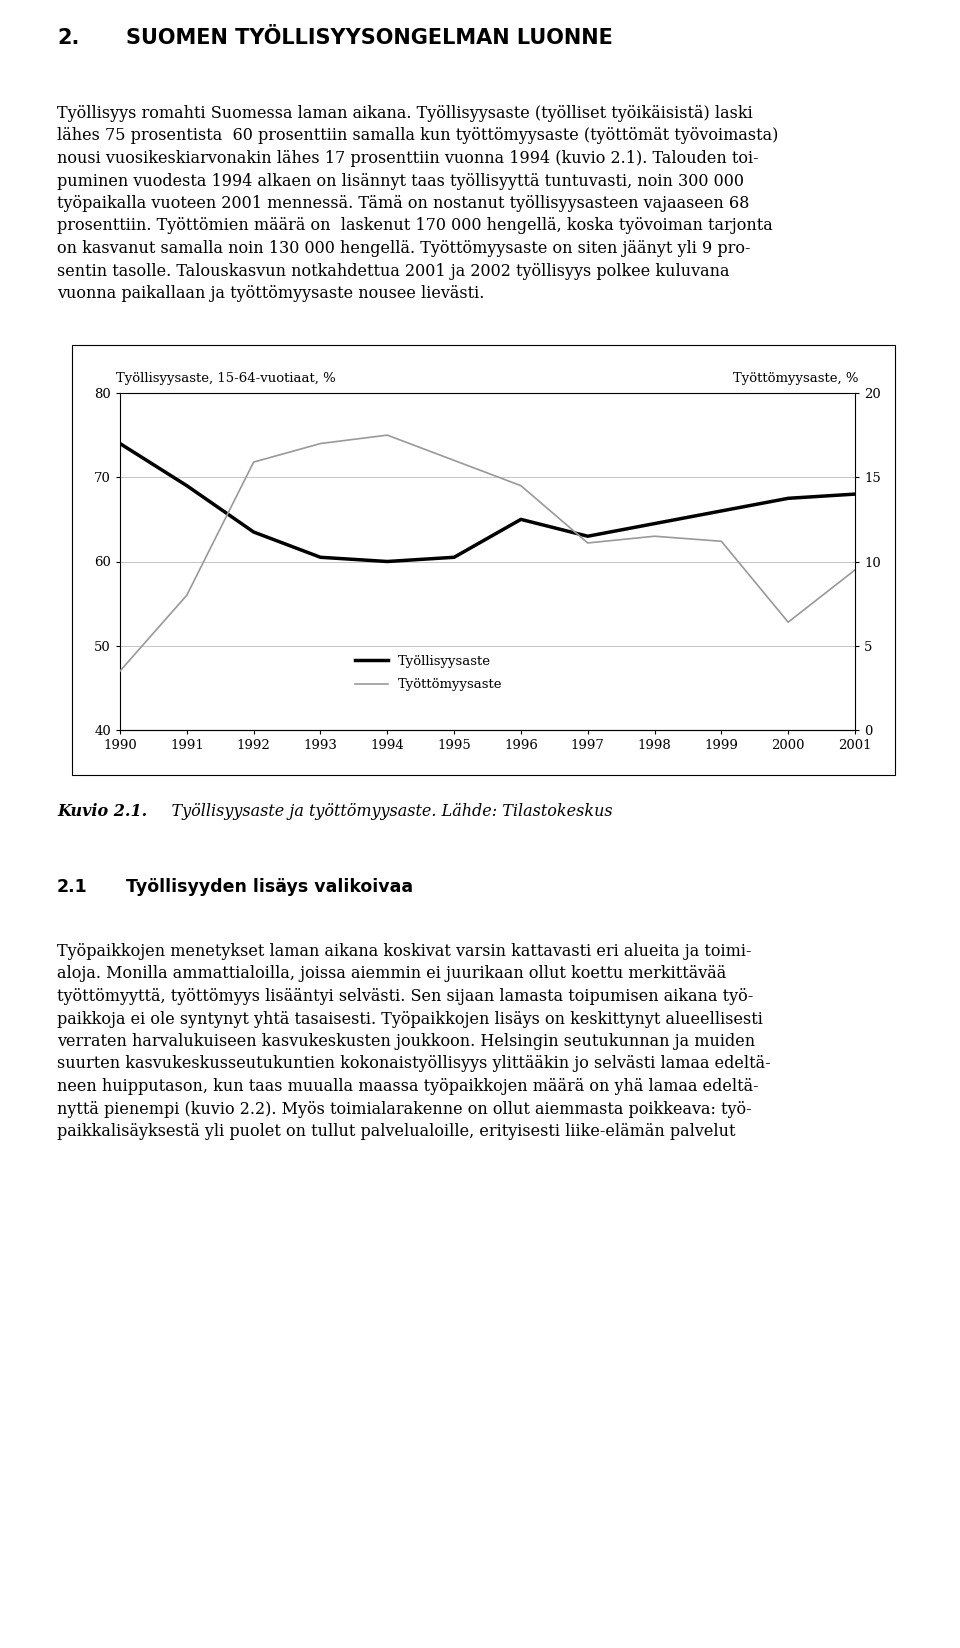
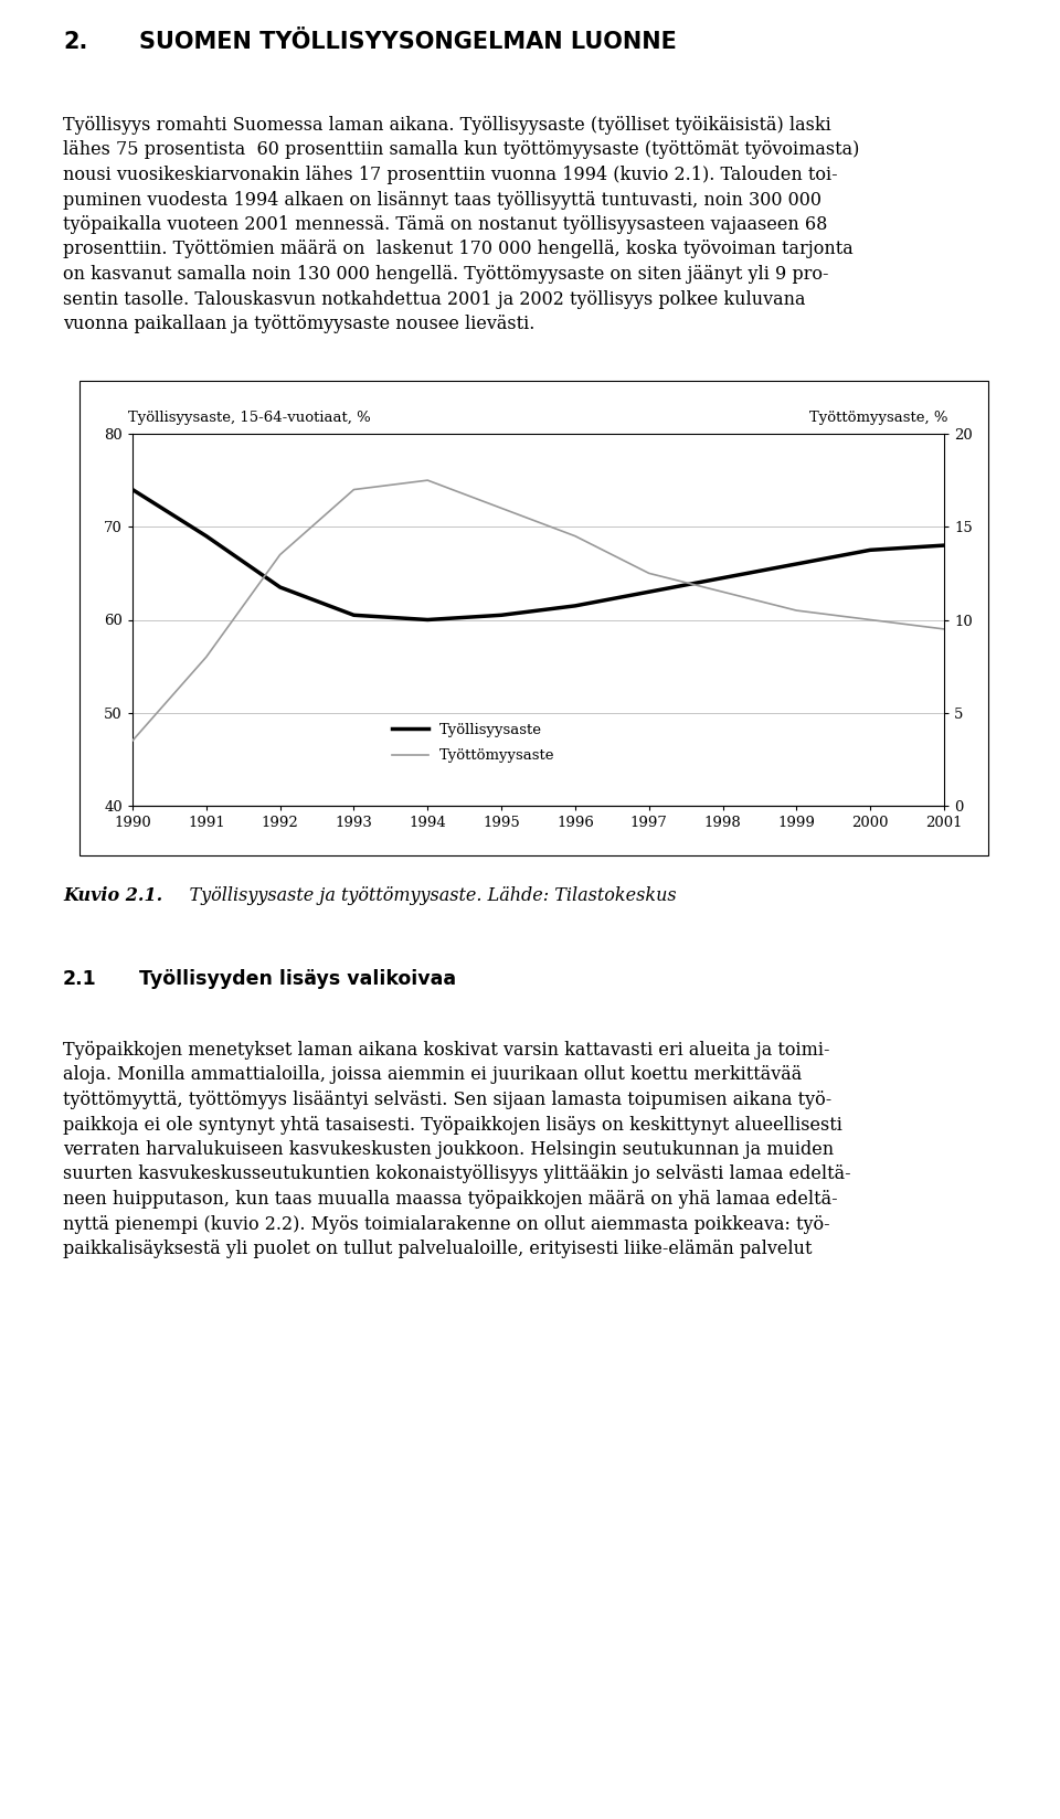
Työttömyysaste/1992: 15.9 -> 13.5
Työllisyysaste/1996: 65.0 -> 61.5
Työttömyysaste/1997: 11.1 -> 12.5
Työttömyysaste/1999: 11.2 -> 10.5
Työttömyysaste/2000: 6.4 -> 10.0
